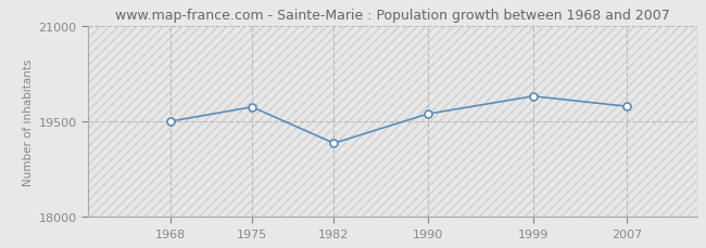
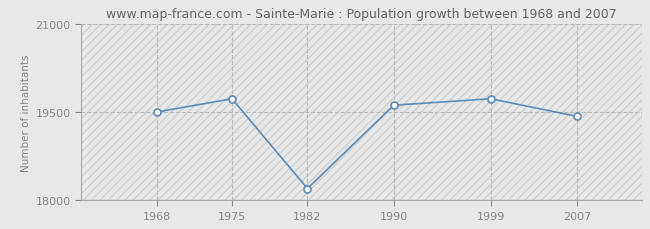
1982: 19160 -> 18200
1999: 19900 -> 19730
2007: 19740 -> 19430
